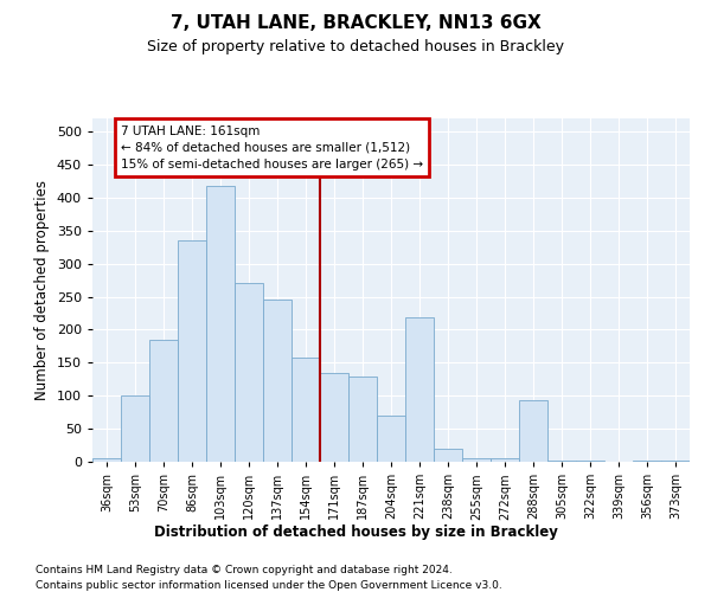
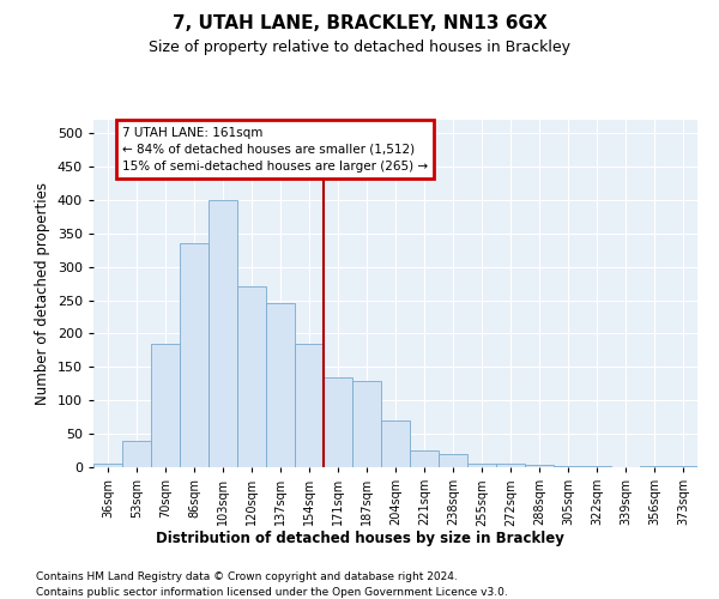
53sqm: 100 -> 40
103sqm: 418 -> 400
154sqm: 158 -> 185
221sqm: 218 -> 25
288sqm: 94 -> 3
